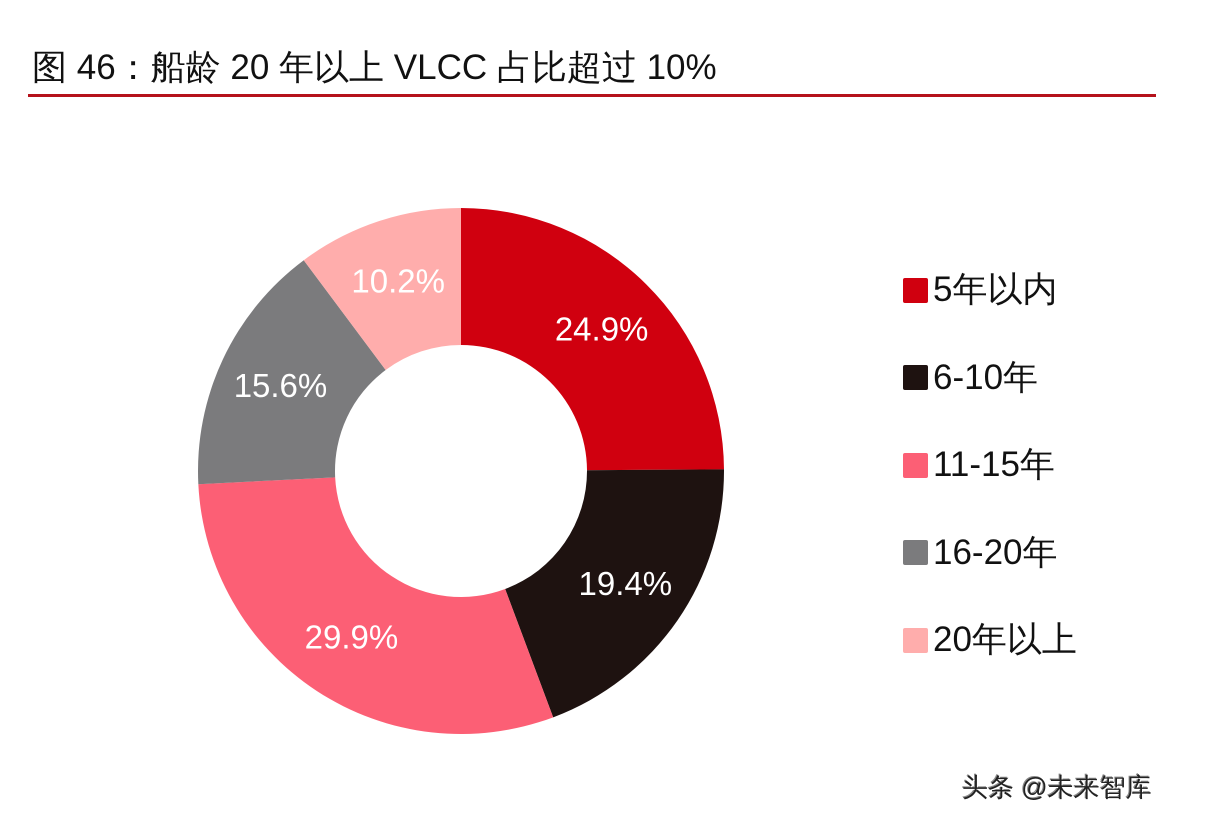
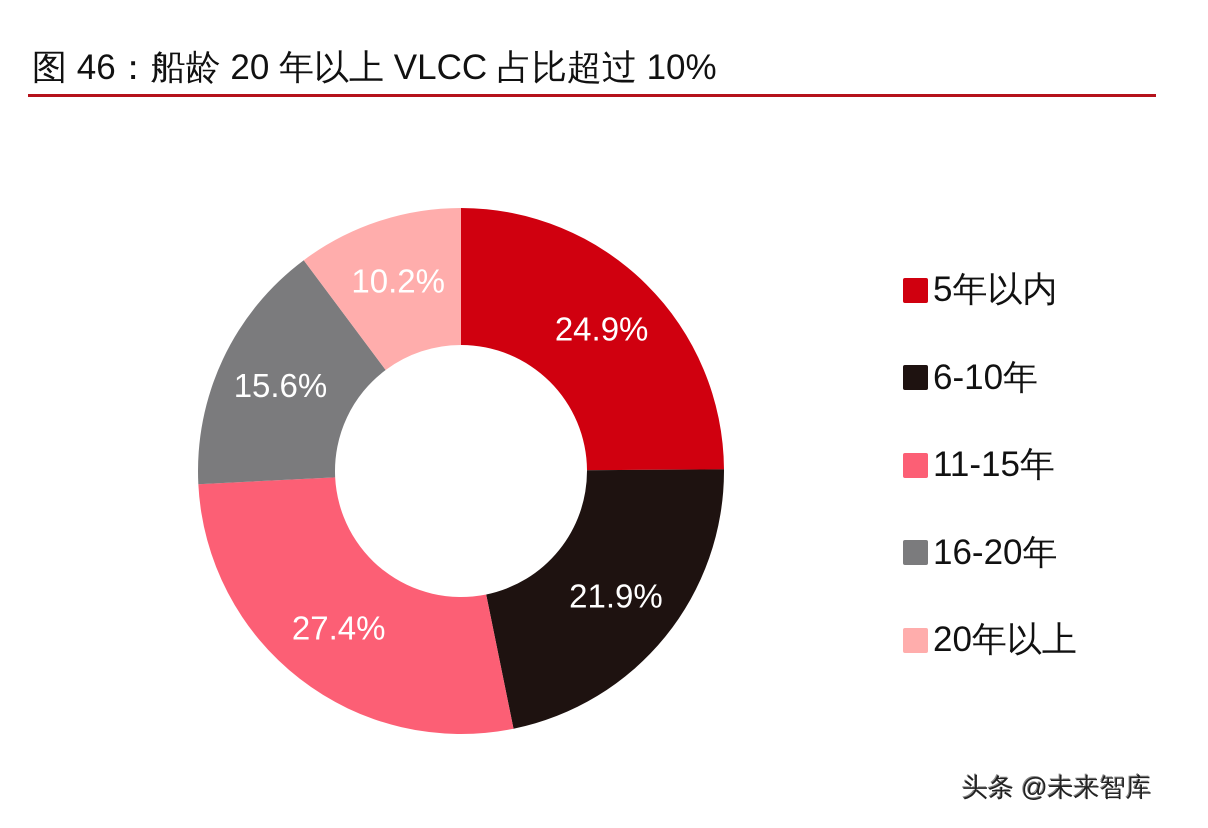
6-10年: 19.4% -> 21.9%
11-15年: 29.9% -> 27.4%
